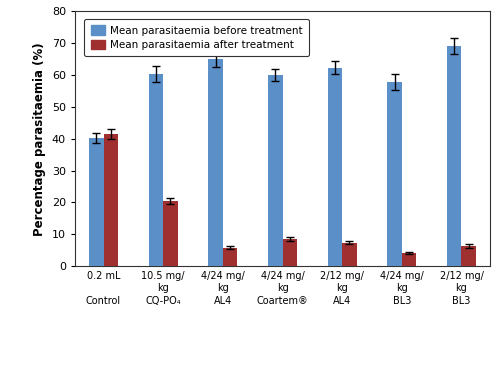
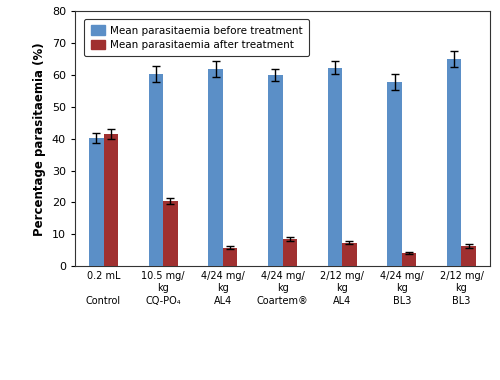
Mean parasitaemia before treatment/4/24 mg/ kg AL4: 65.0 -> 62.0
Mean parasitaemia before treatment/2/12 mg/ kg BL3: 69.0 -> 65.0
